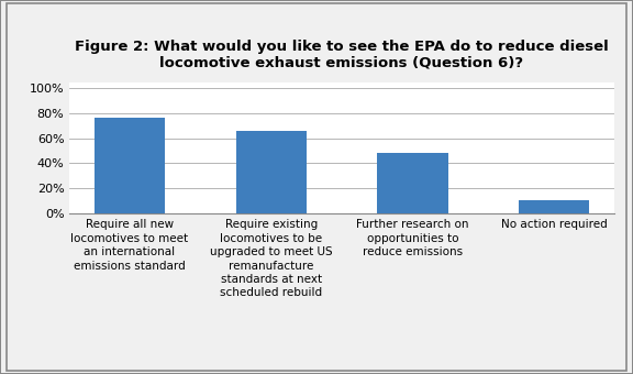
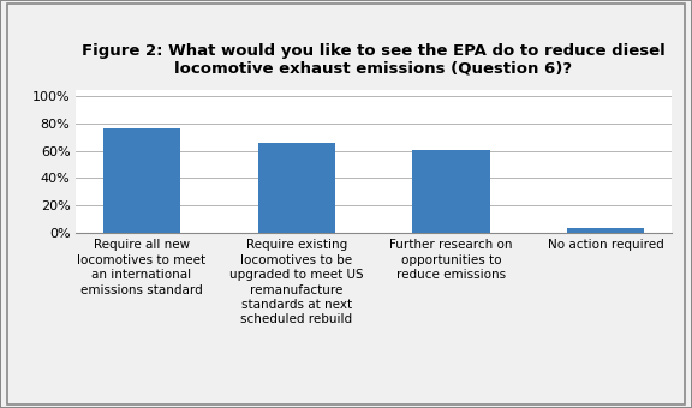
Further research on opportunities to reduce emissions: 48% -> 61%
No action required: 10% -> 3%
